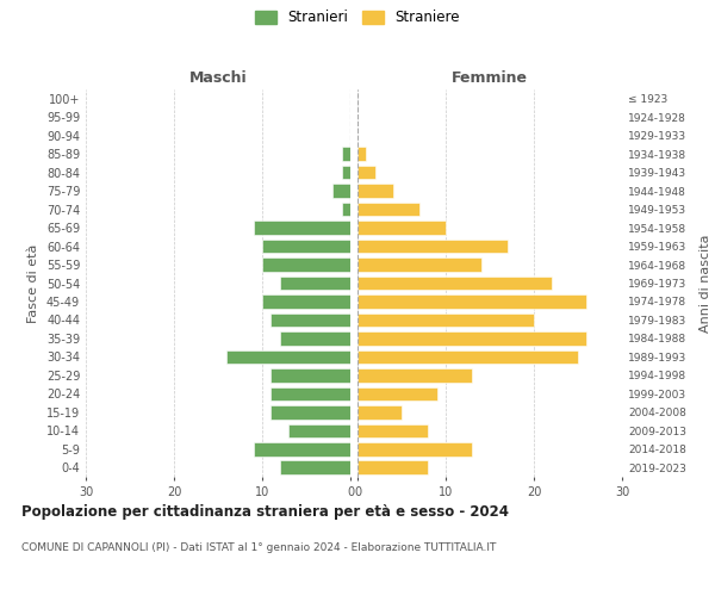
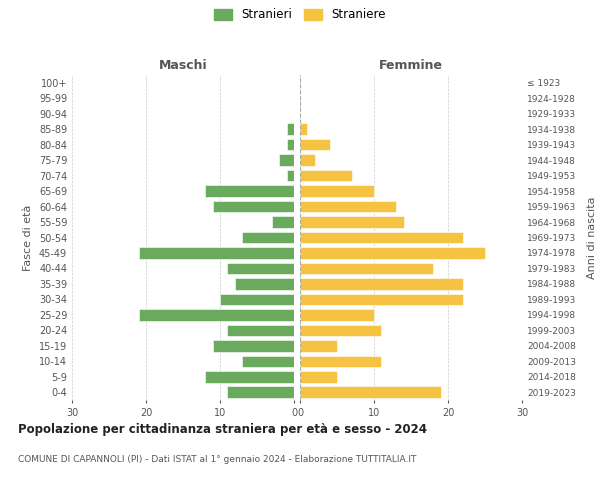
Maschi/65-69: 11 -> 12
Maschi/60-64: 10 -> 11
Maschi/55-59: 10 -> 3
Maschi/50-54: 8 -> 7
Maschi/45-49: 10 -> 21
Maschi/30-34: 14 -> 10
Maschi/25-29: 9 -> 21
Maschi/15-19: 9 -> 11
Maschi/5-9: 11 -> 12
Maschi/0-4: 8 -> 9
Femmine/1939-1943: 2 -> 4
Femmine/1944-1948: 4 -> 2
Femmine/1959-1963: 17 -> 13
Femmine/1974-1978: 26 -> 25
Femmine/1979-1983: 20 -> 18
Femmine/1984-1988: 26 -> 22
Femmine/1989-1993: 25 -> 22
Femmine/1994-1998: 13 -> 10
Femmine/1999-2003: 9 -> 11
Femmine/2009-2013: 8 -> 11
Femmine/2014-2018: 13 -> 5
Femmine/2019-2023: 8 -> 19
